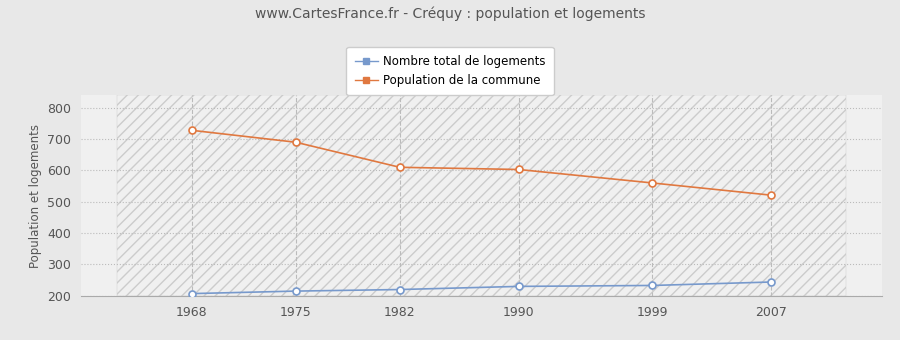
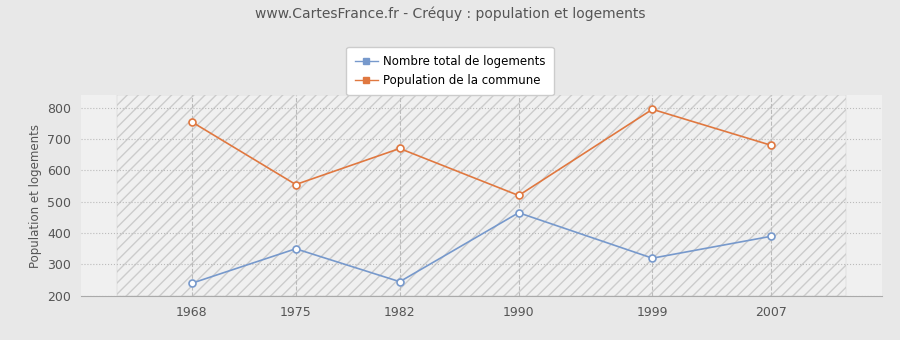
Nombre total de logements/1968: 207 -> 240
Population de la commune/1968: 728 -> 755
Nombre total de logements/1975: 215 -> 350
Population de la commune/1975: 690 -> 555
Nombre total de logements/1982: 220 -> 245
Population de la commune/1982: 610 -> 670
Nombre total de logements/1990: 230 -> 465
Population de la commune/1990: 603 -> 520
Nombre total de logements/1999: 233 -> 320
Population de la commune/1999: 560 -> 795
Nombre total de logements/2007: 244 -> 390
Population de la commune/2007: 521 -> 680
